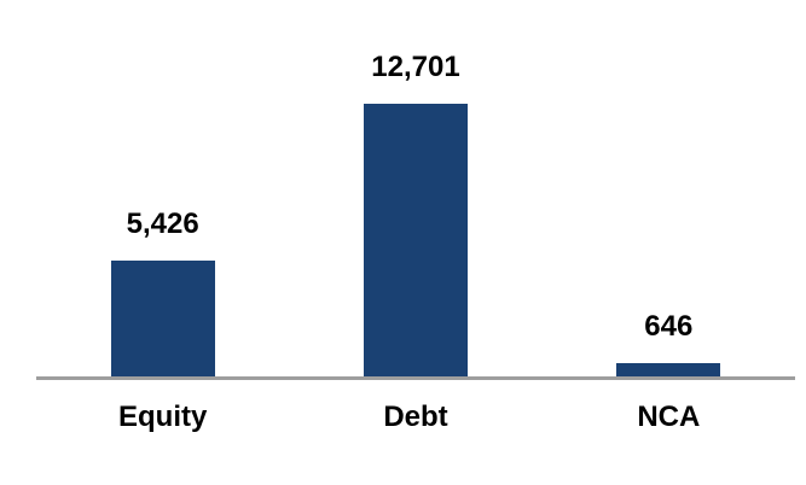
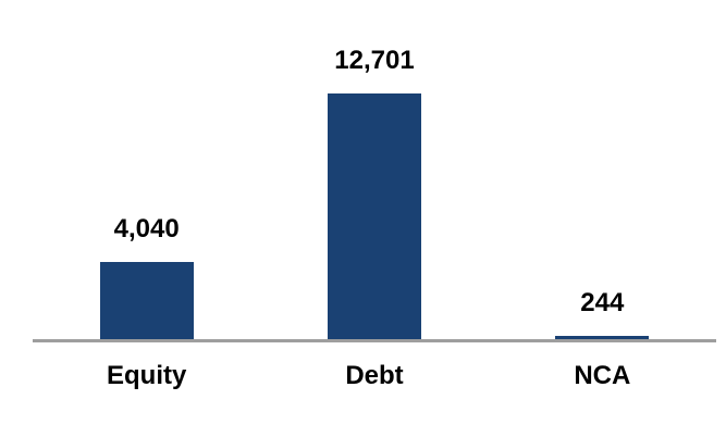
Equity: 5,426 -> 4,040
NCA: 646 -> 244
